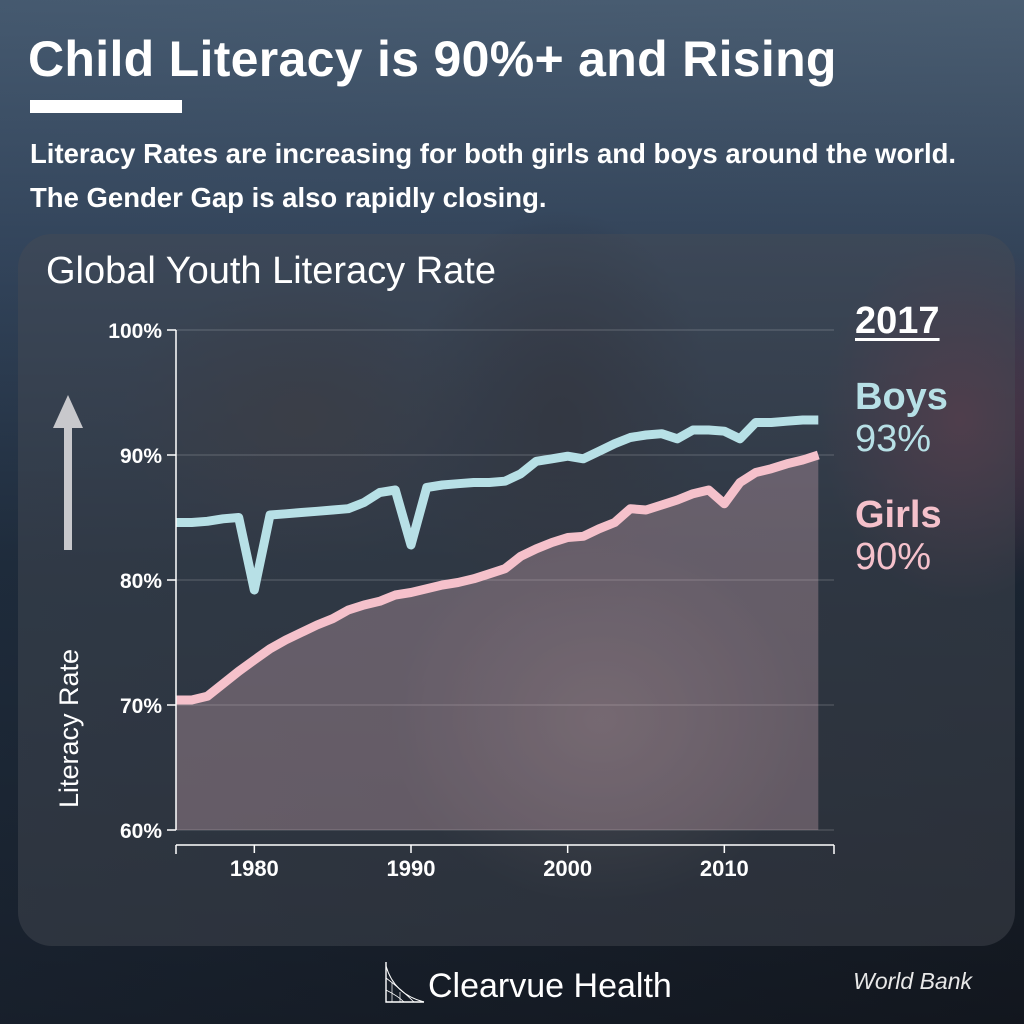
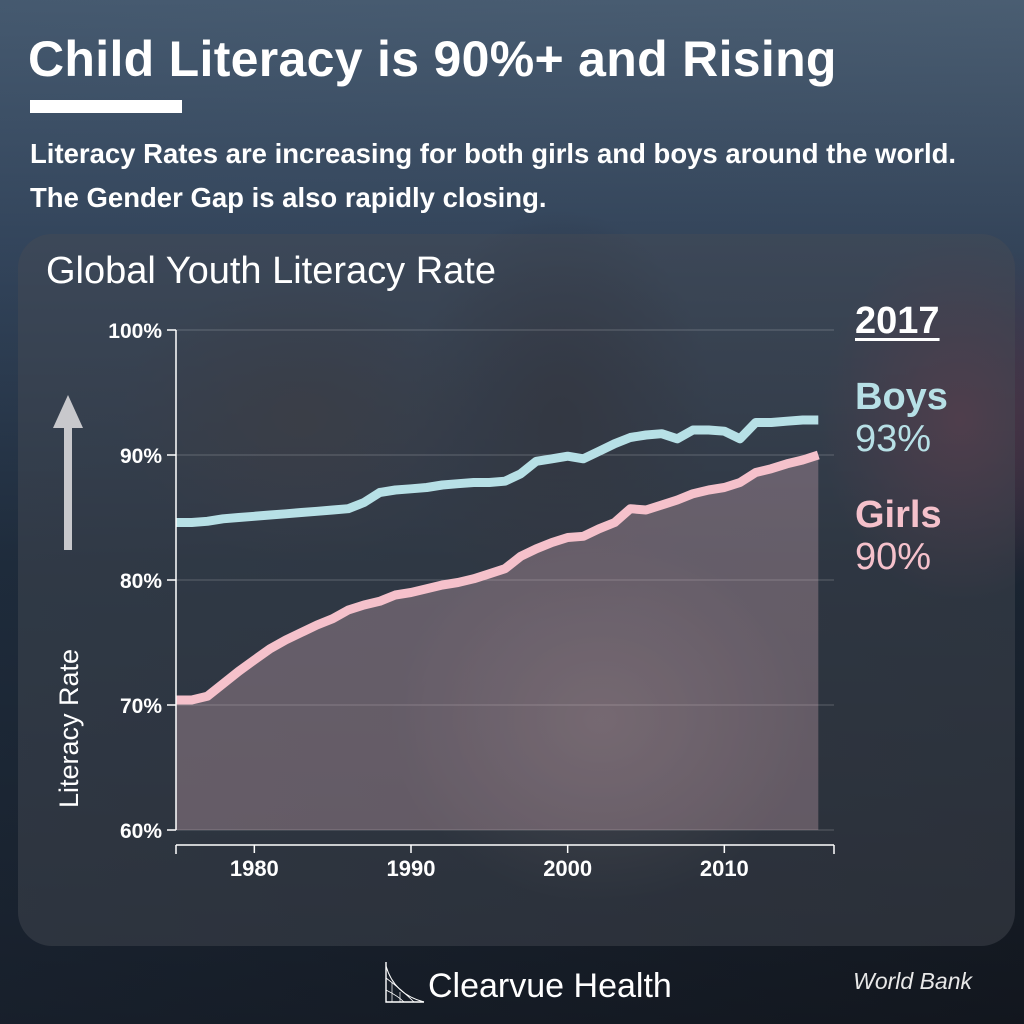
Boys/1980: 79.2% -> 85.1%
Boys/1990: 82.8% -> 87.3%
Girls/2010: 86.1% -> 87.4%
